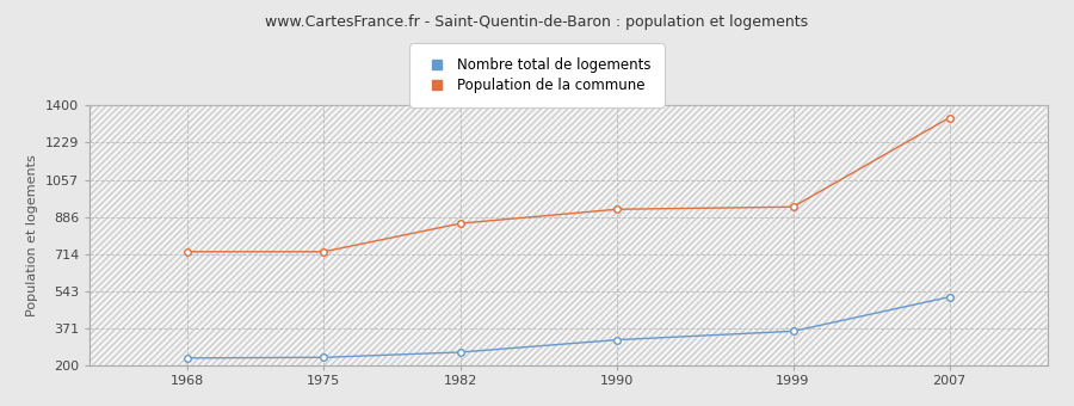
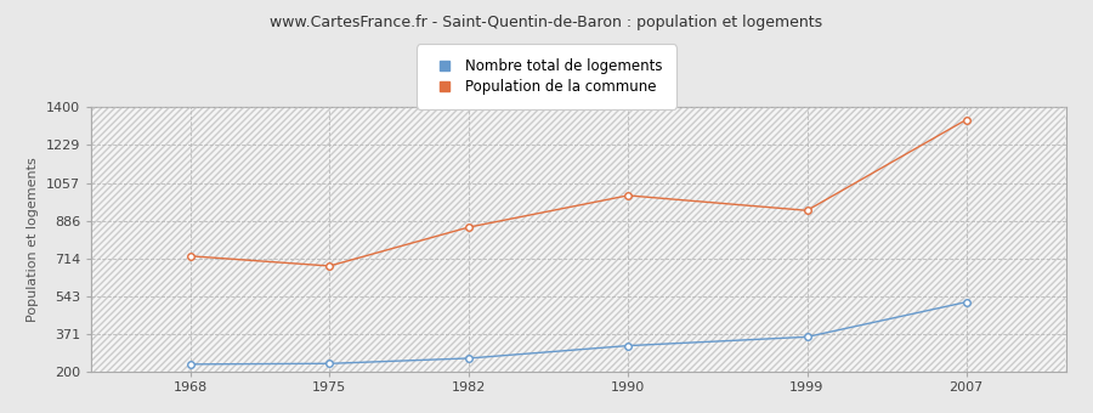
Population de la commune/1975: 720 -> 680
Population de la commune/1990: 920 -> 1000
